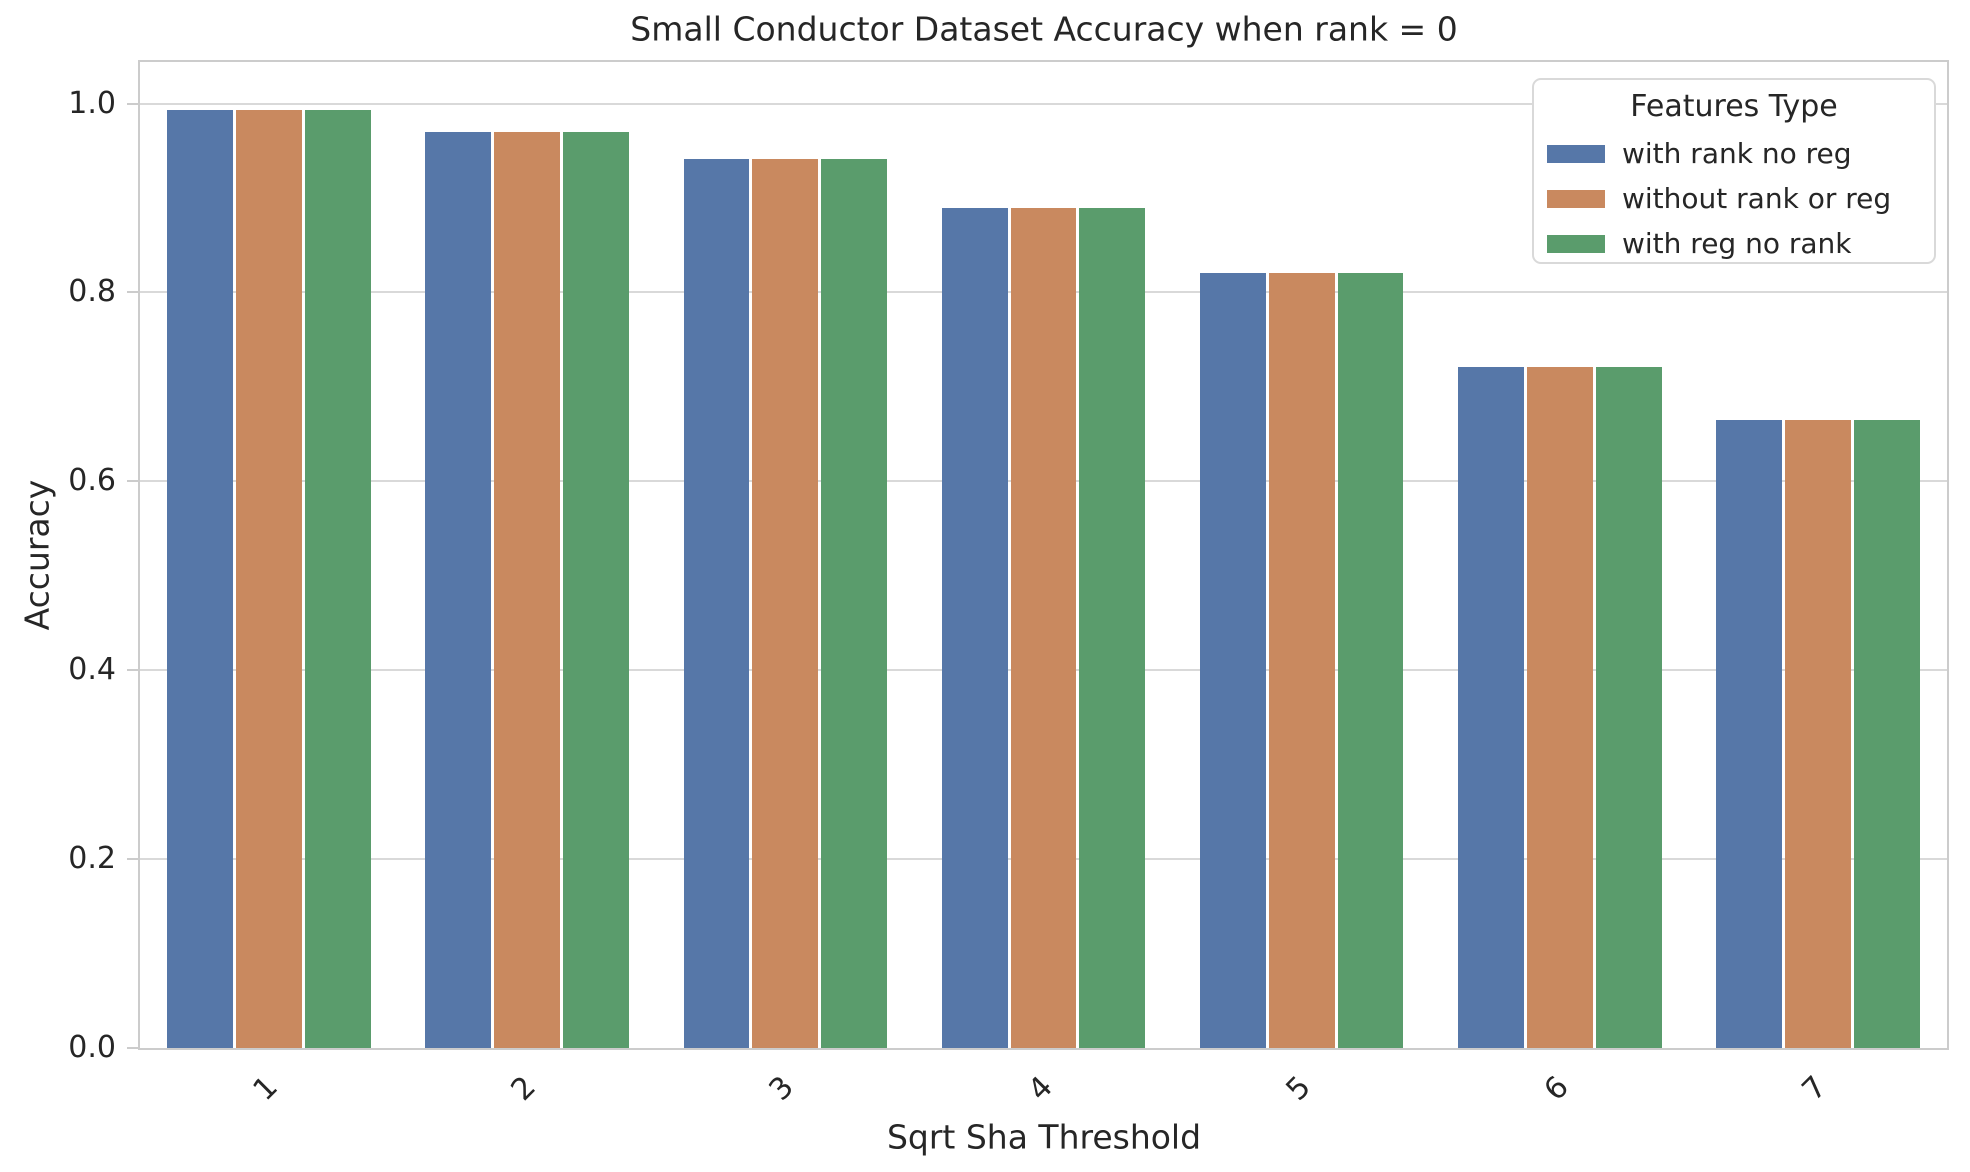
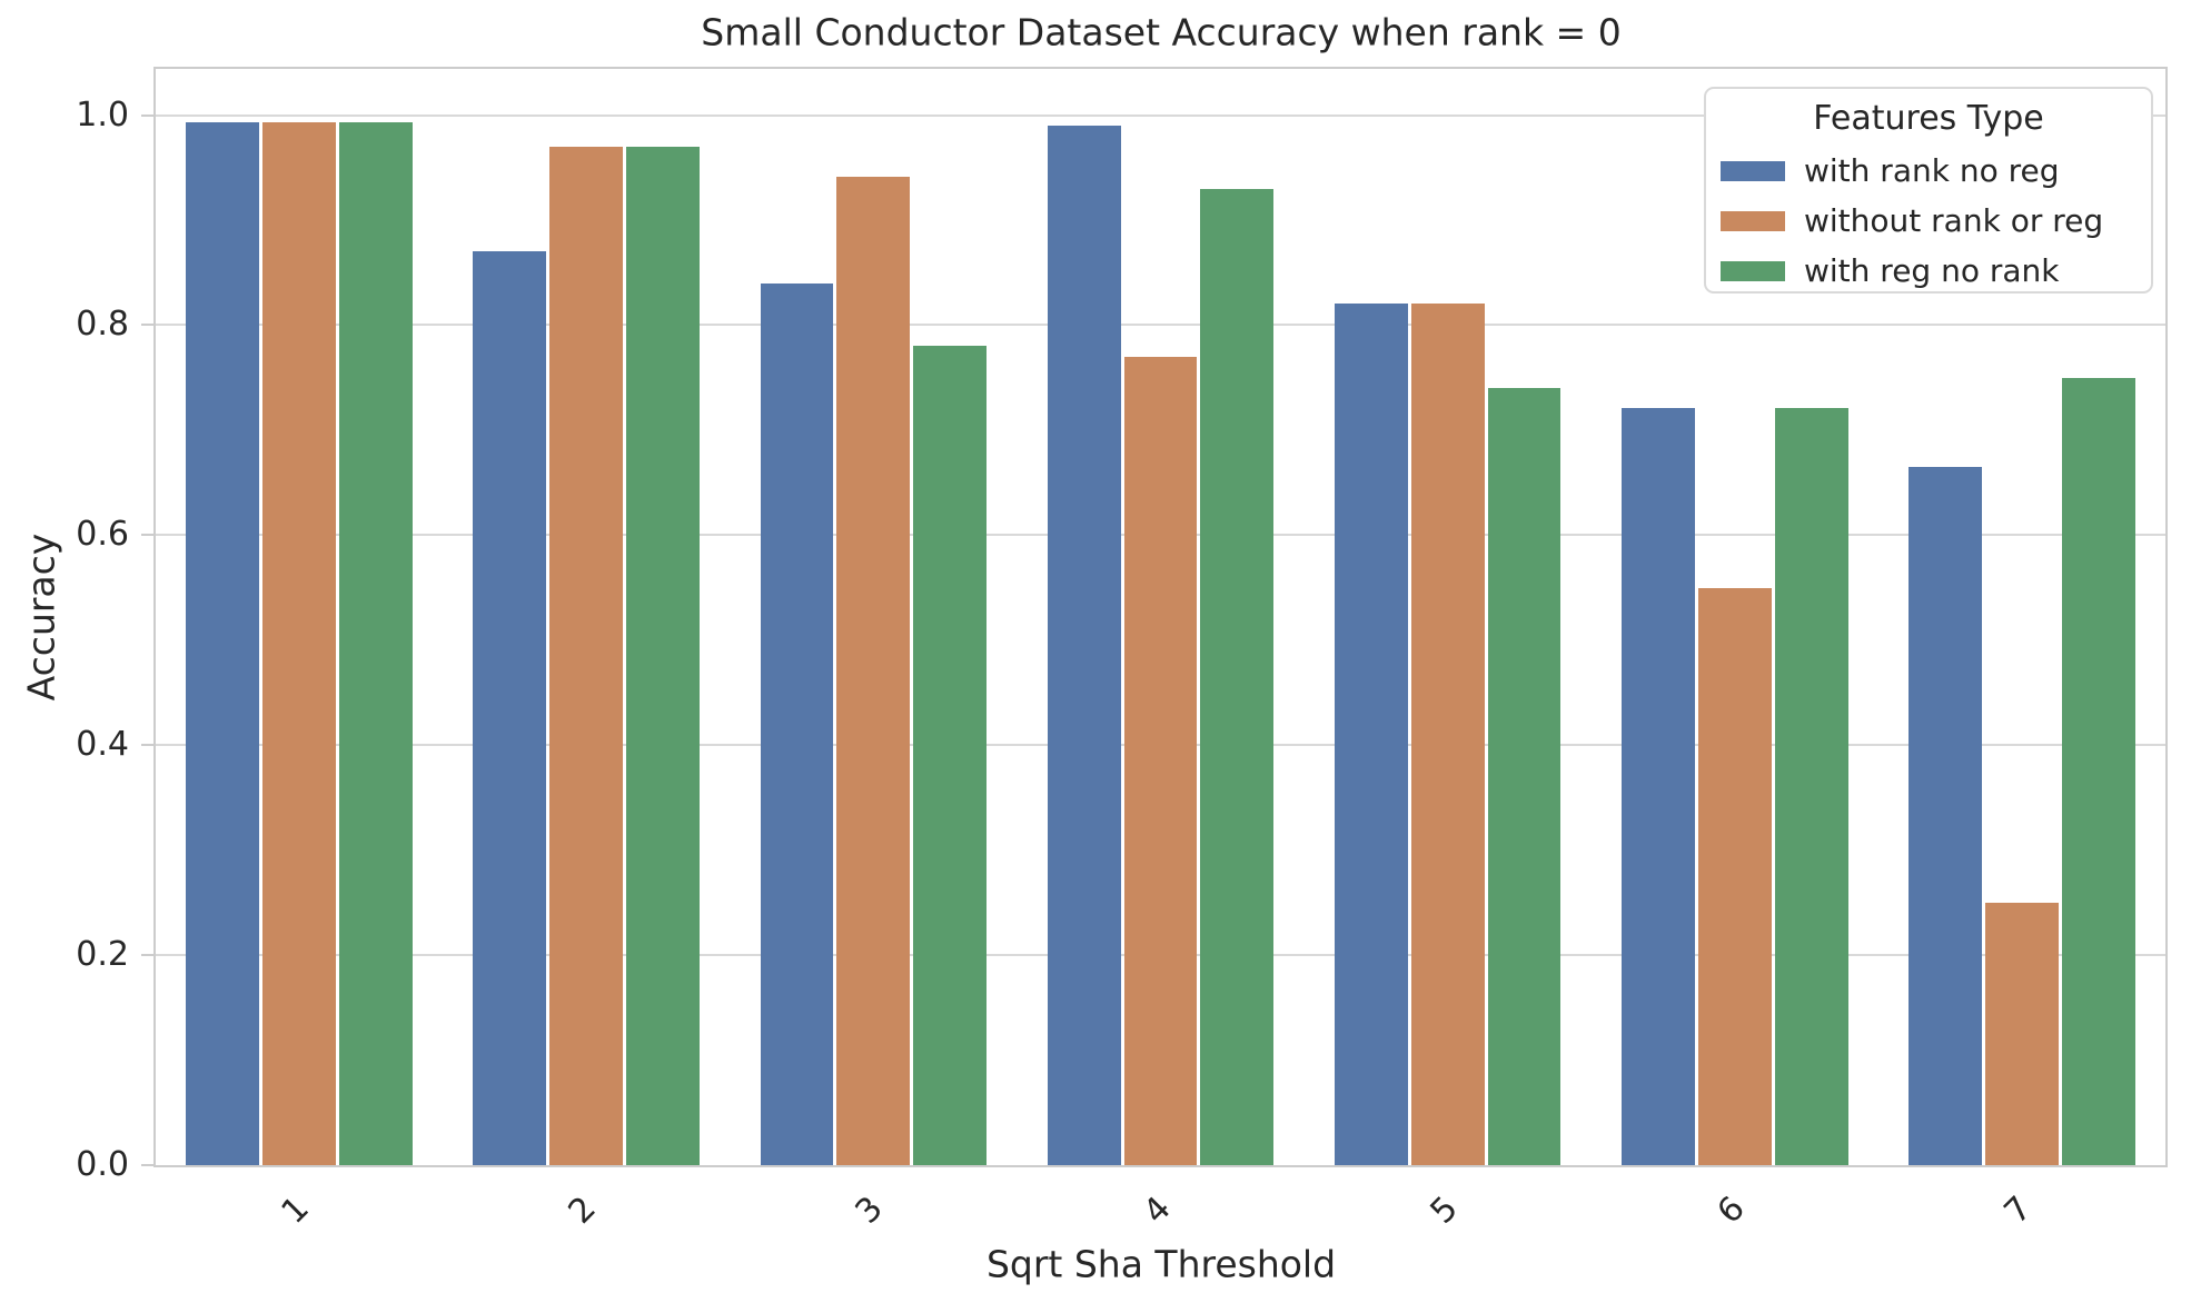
with rank no reg/2: 0.97 -> 0.87
with rank no reg/3: 0.94 -> 0.84
with reg no rank/3: 0.94 -> 0.78
with rank no reg/4: 0.89 -> 0.99
without rank or reg/4: 0.89 -> 0.77
with reg no rank/4: 0.89 -> 0.93
with reg no rank/5: 0.82 -> 0.74
without rank or reg/6: 0.72 -> 0.55
without rank or reg/7: 0.67 -> 0.25
with reg no rank/7: 0.67 -> 0.75
